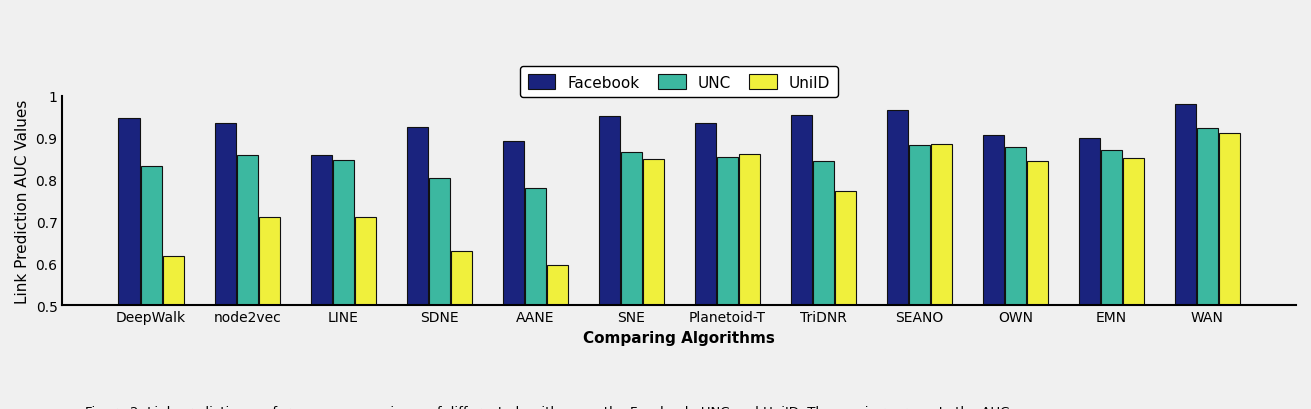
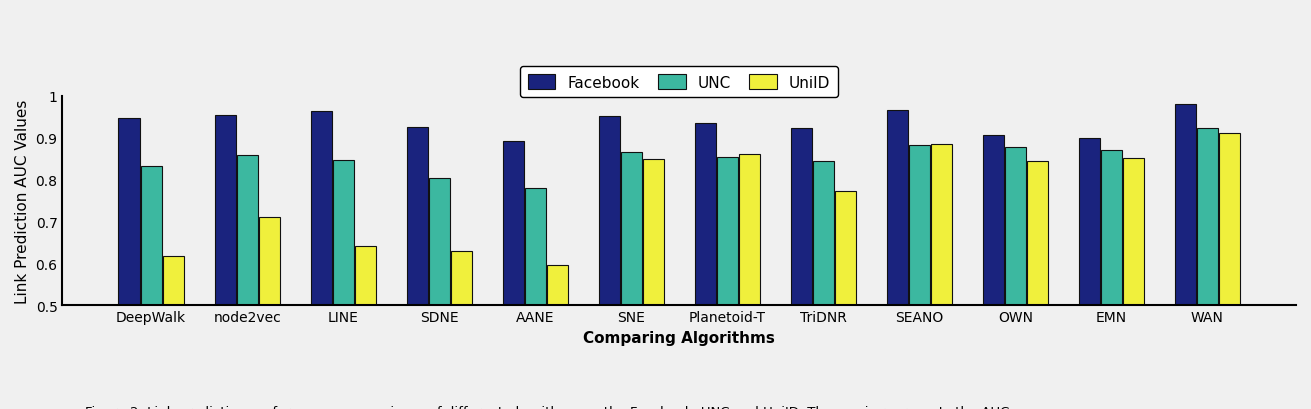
Facebook/node2vec: 0.935 -> 0.955
Facebook/LINE: 0.860 -> 0.963
UniID/LINE: 0.710 -> 0.642
Facebook/TriDNR: 0.955 -> 0.923
